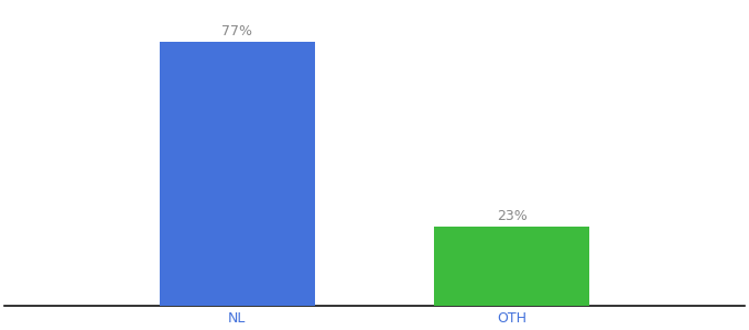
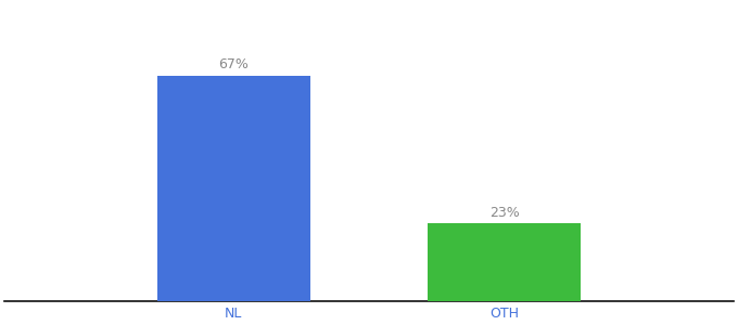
NL: 77% -> 67%
